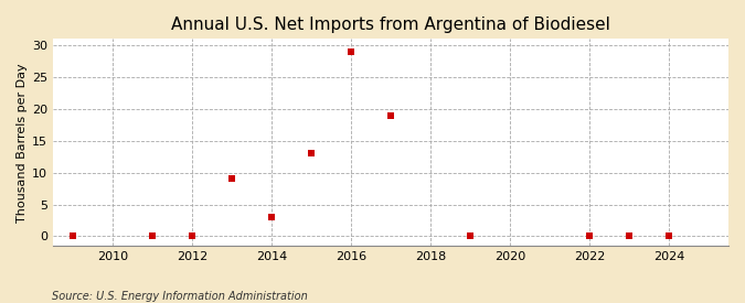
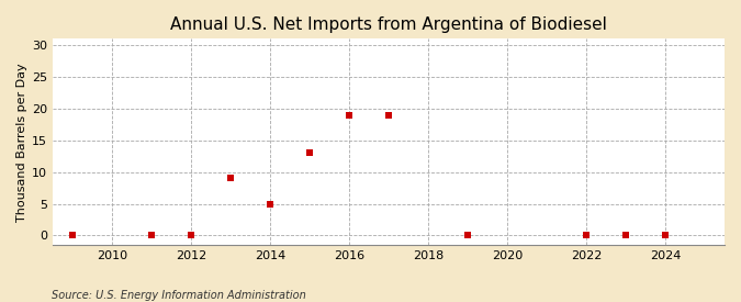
2014: 3 -> 5
2016: 29 -> 19
